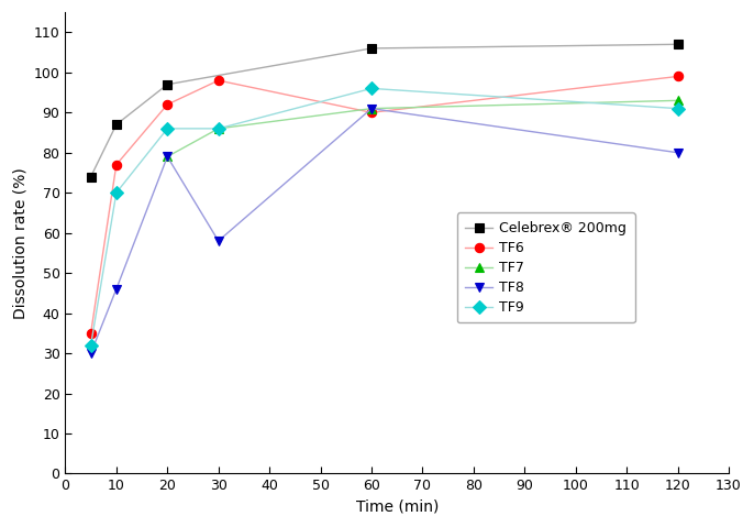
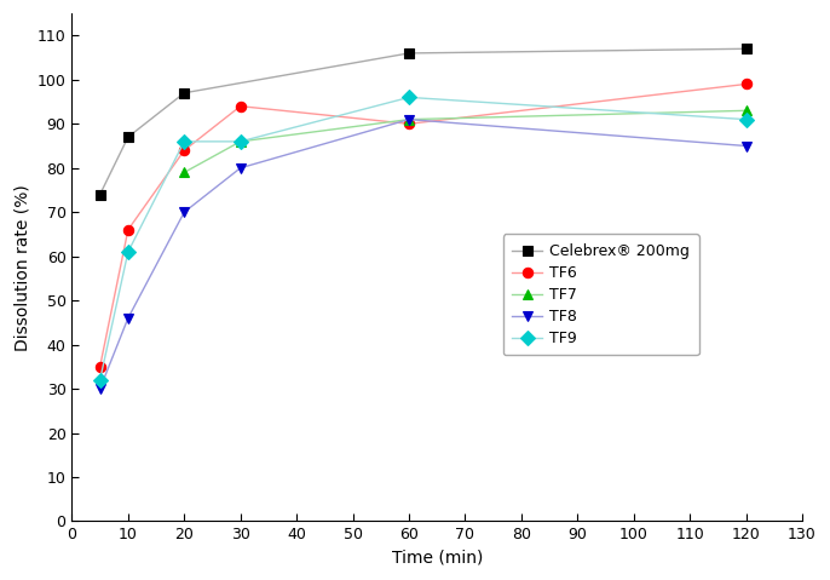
TF6/10: 77 -> 66
TF9/10: 70 -> 61
TF6/20: 92 -> 84
TF8/20: 79 -> 70
TF6/30: 98 -> 94
TF8/30: 58 -> 80
TF8/120: 80 -> 85
